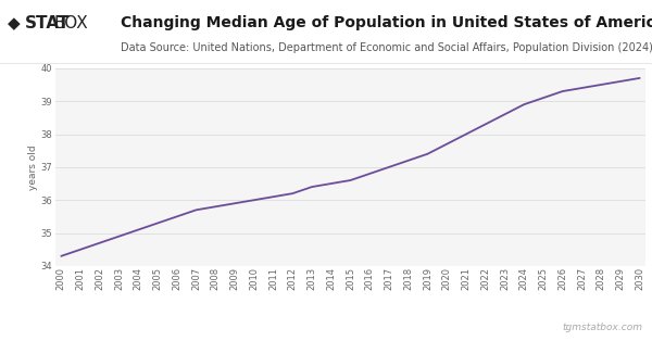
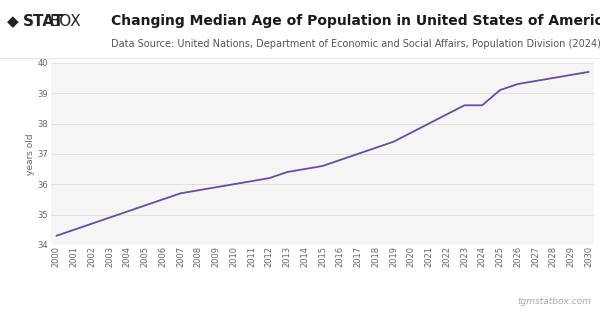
2024: 38.9 -> 38.6
